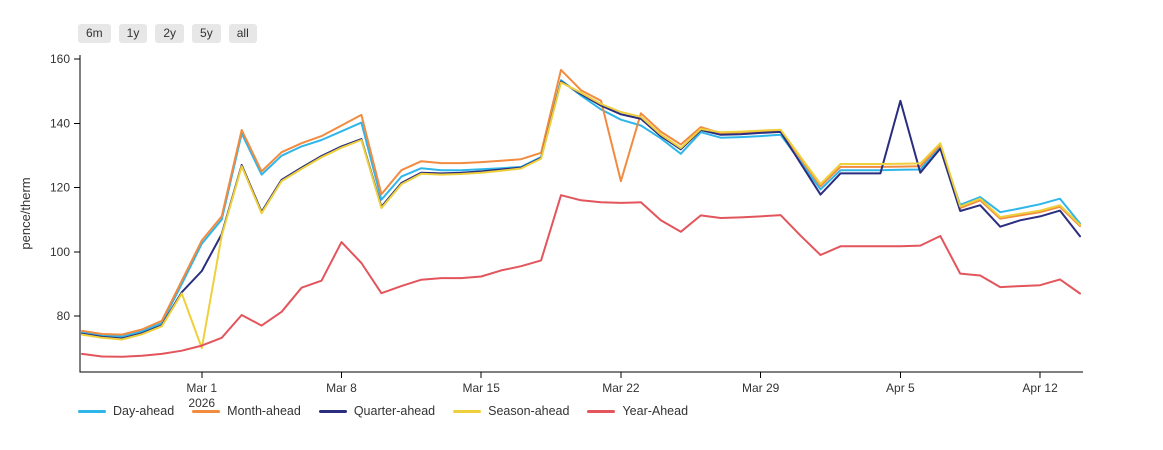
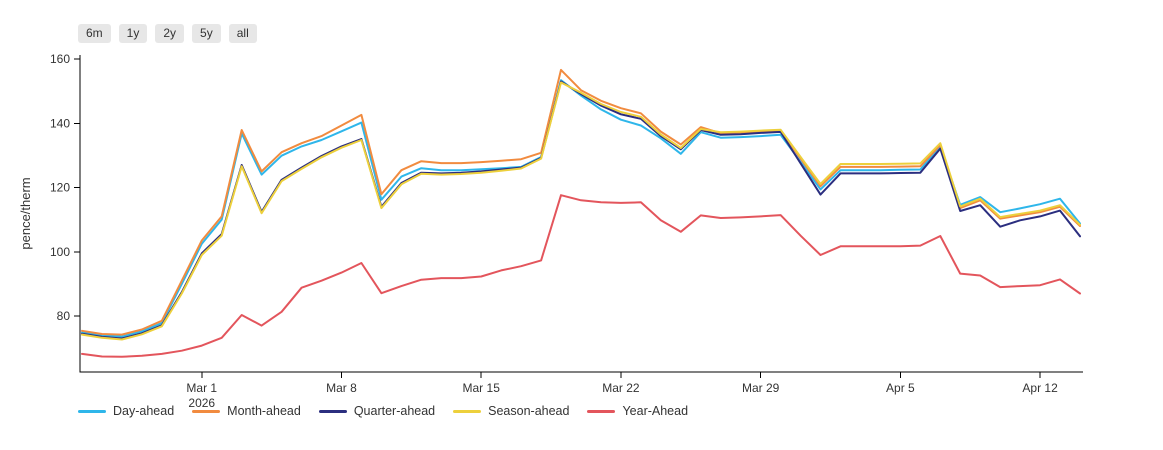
Quarter-ahead/Mar 1: 94 -> 100
Season-ahead/Mar 1: 70 -> 99
Year-Ahead/Mar 8: 103 -> 94
Month-ahead/Mar 22: 122 -> 145
Quarter-ahead/Apr 5: 147 -> 124
